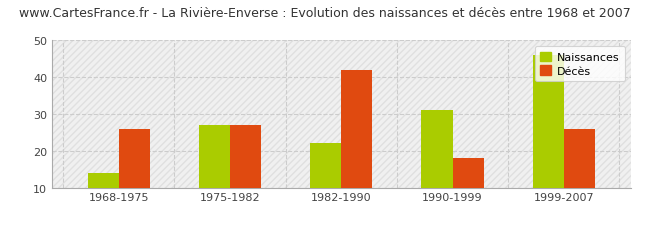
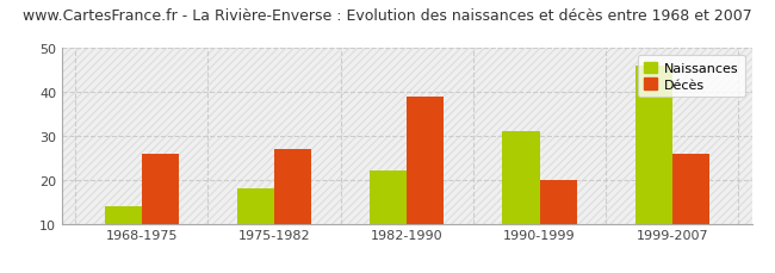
Naissances/1975-1982: 27 -> 18
Décès/1982-1990: 42 -> 39
Décès/1990-1999: 18 -> 20
